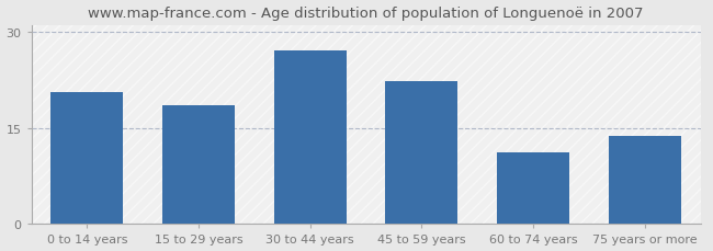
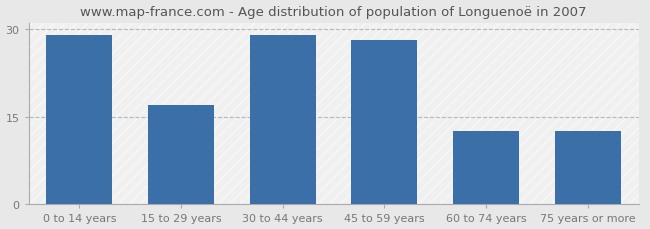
0 to 14 years: 20.6 -> 29.0
15 to 29 years: 18.6 -> 17.0
30 to 44 years: 27.0 -> 29.0
45 to 59 years: 22.2 -> 28.0
60 to 74 years: 11.2 -> 12.5
75 years or more: 13.8 -> 12.5
